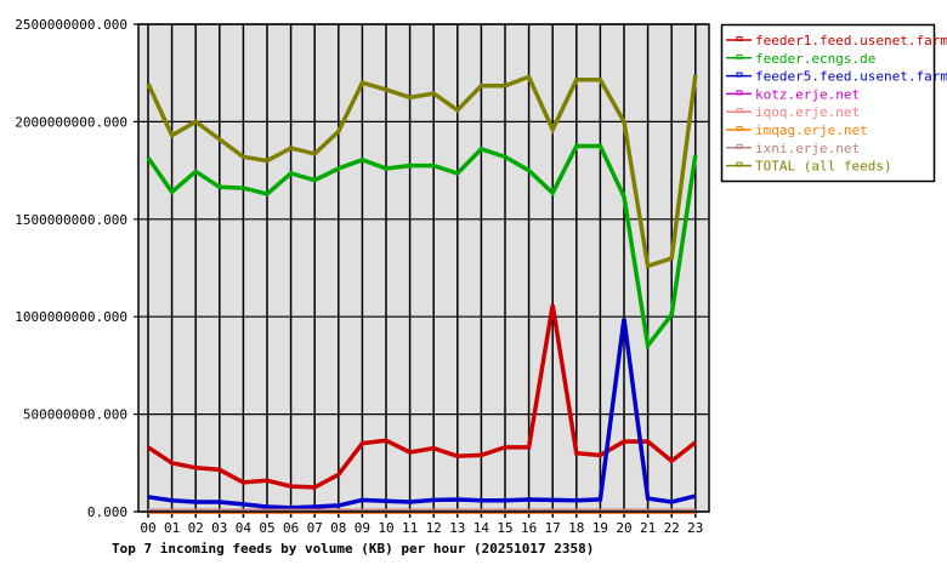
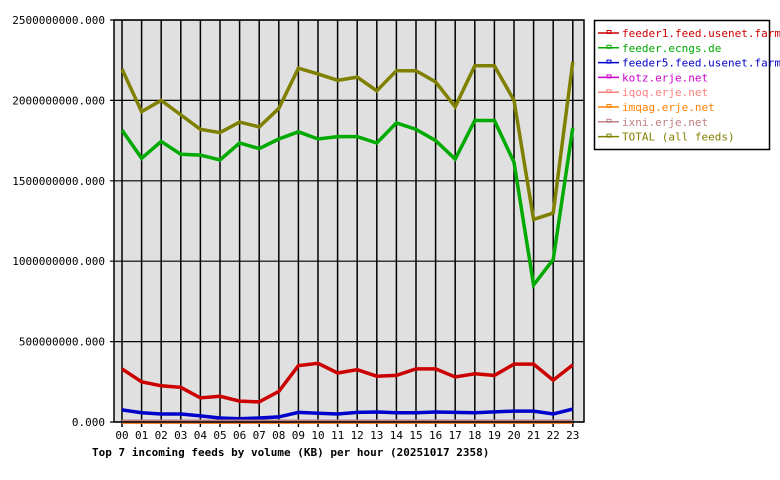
TOTAL (all feeds)/16: 2230000000 -> 2120000000
feeder1.feed.usenet.farm/17: 1060000000 -> 280000000
feeder5.feed.usenet.farm/20: 990000000 -> 70000000
